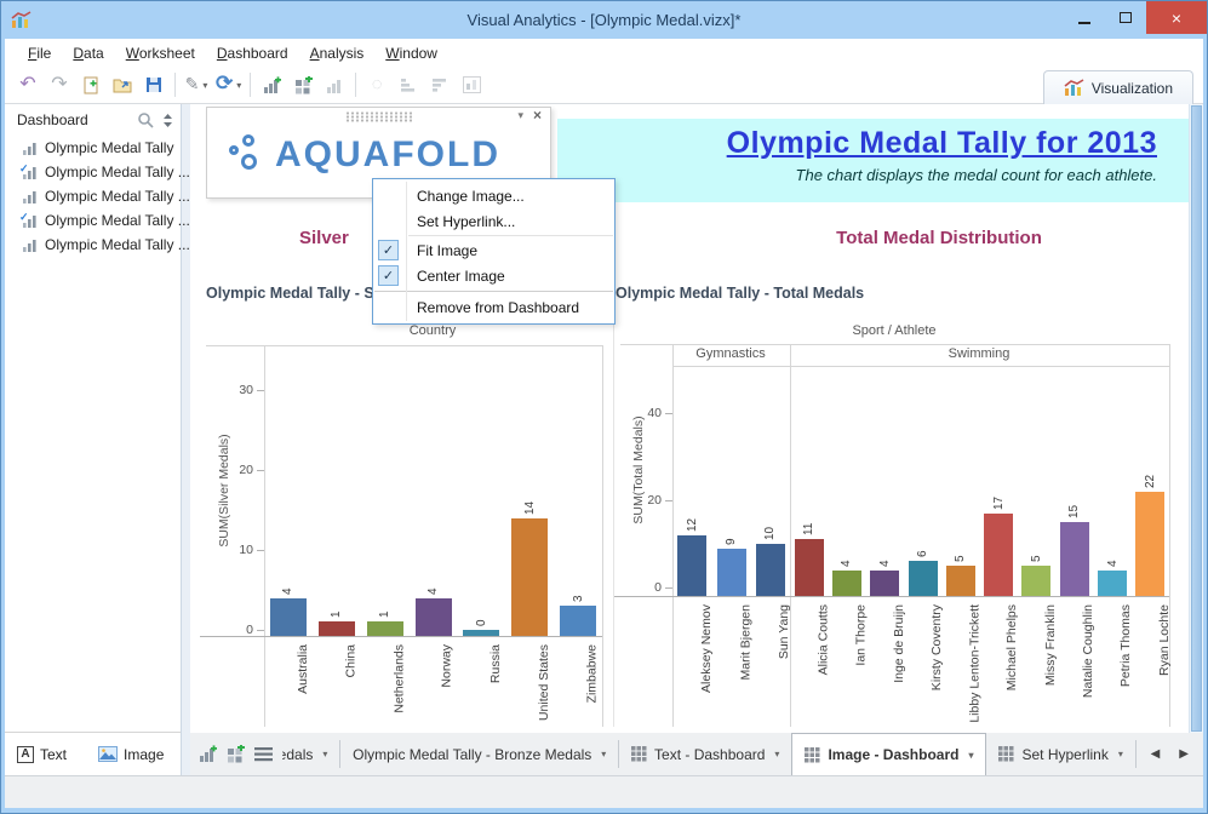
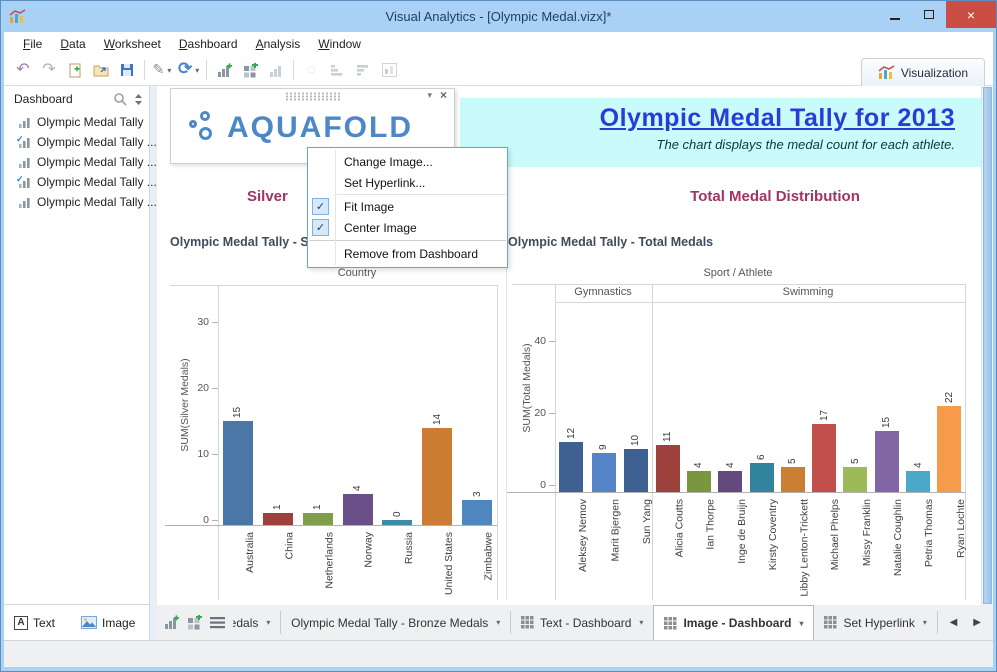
Olympic Medal Tally - S/Australia: 4 -> 15
